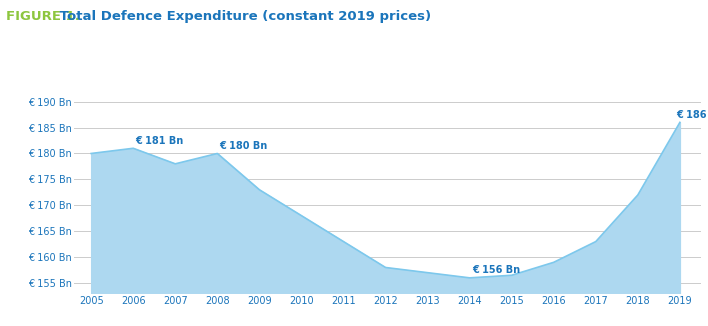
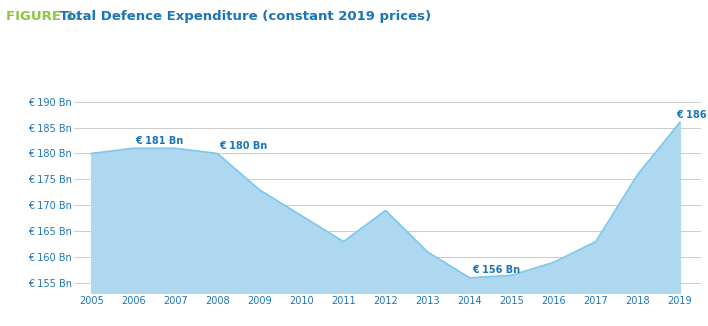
2007: € 178.0 Bn -> € 181.0 Bn
2012: € 158.0 Bn -> € 169.0 Bn
2013: € 157.0 Bn -> € 161.0 Bn
2018: € 172.0 Bn -> € 176.0 Bn
